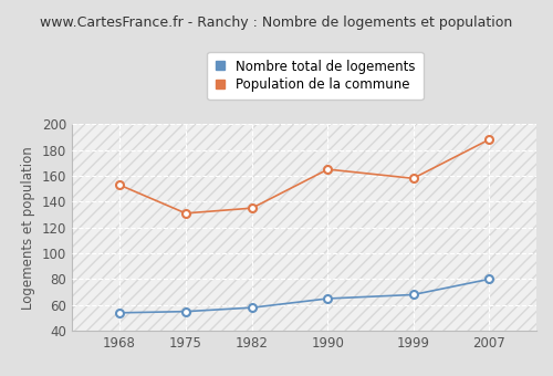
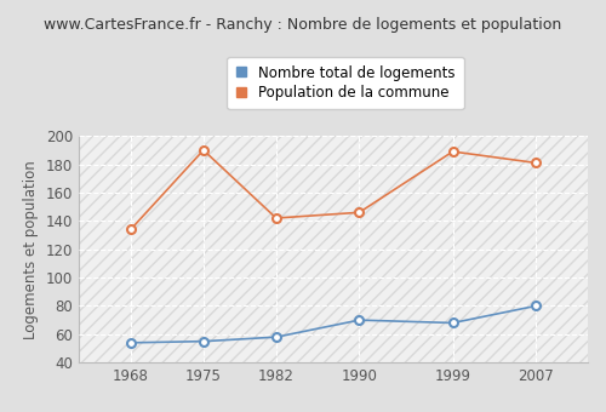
Population de la commune/1968: 153 -> 134
Population de la commune/1975: 131 -> 190
Population de la commune/1982: 135 -> 142
Nombre total de logements/1990: 65 -> 70
Population de la commune/1990: 165 -> 146
Population de la commune/1999: 158 -> 189
Population de la commune/2007: 188 -> 181
